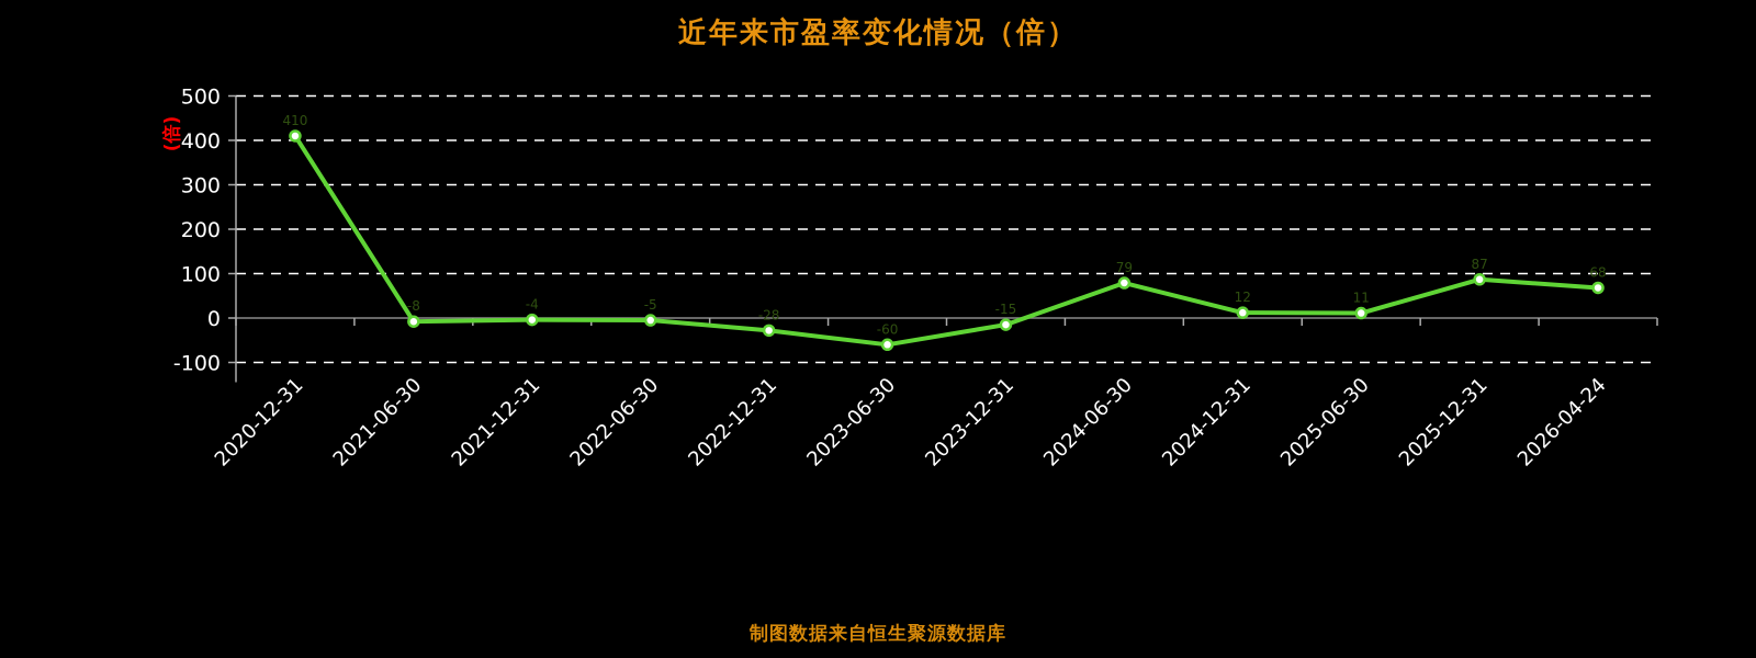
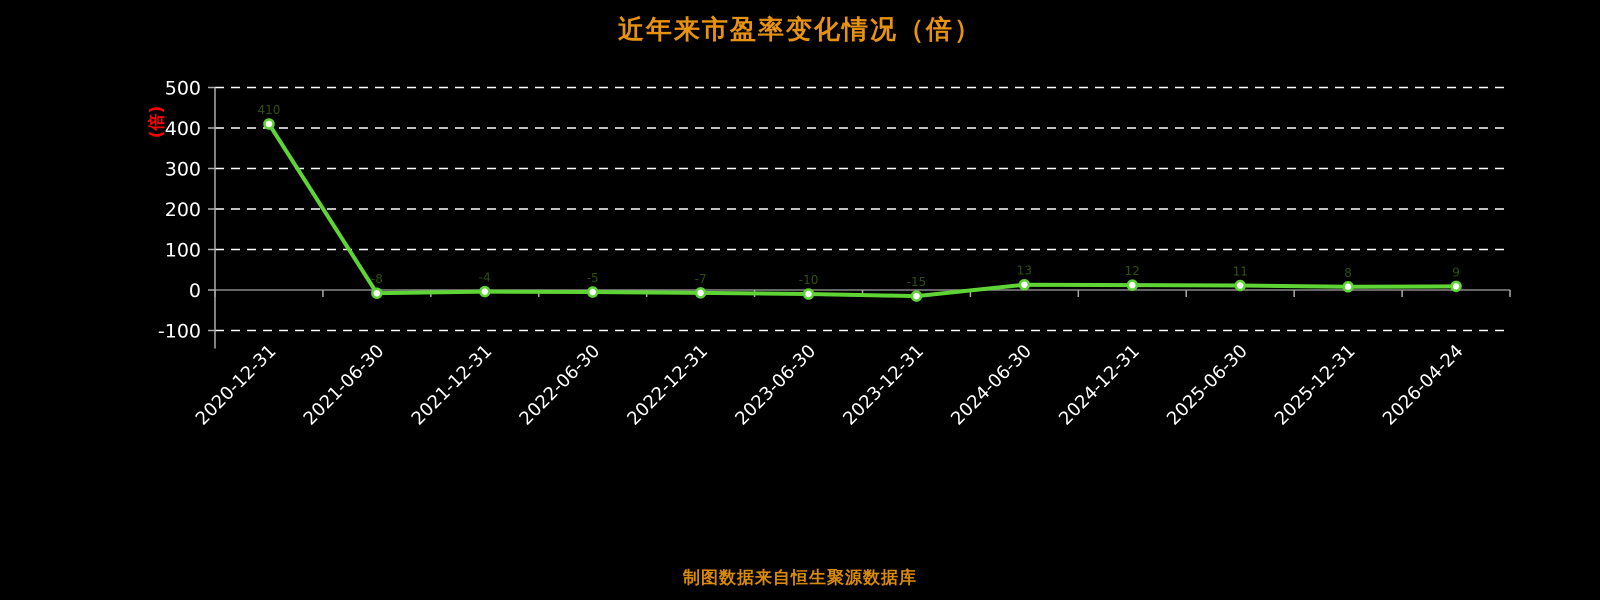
2022-12-31: -28 -> -7
2023-06-30: -60 -> -10
2024-06-30: 79 -> 13
2025-12-31: 87 -> 8
2026-04-24: 68 -> 9
